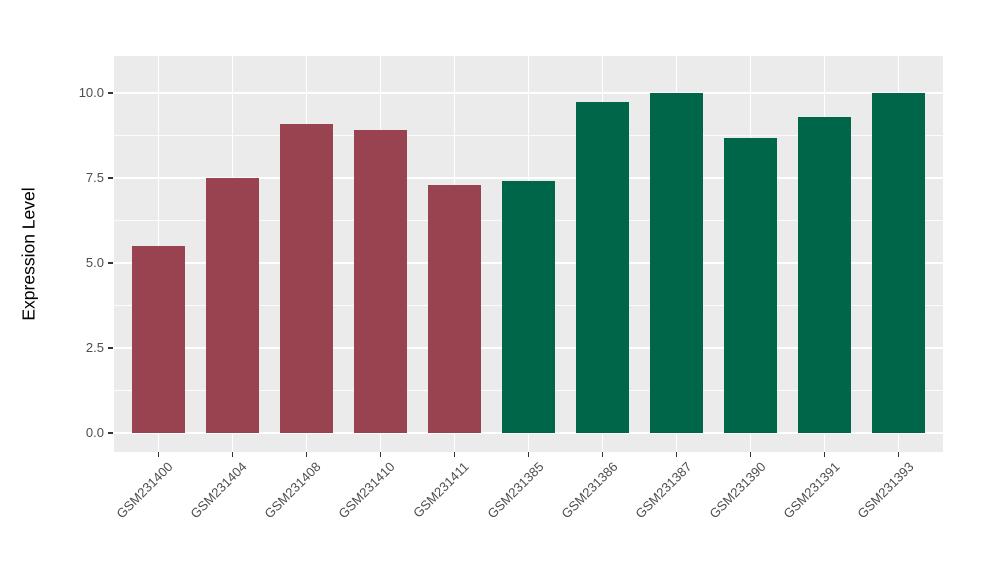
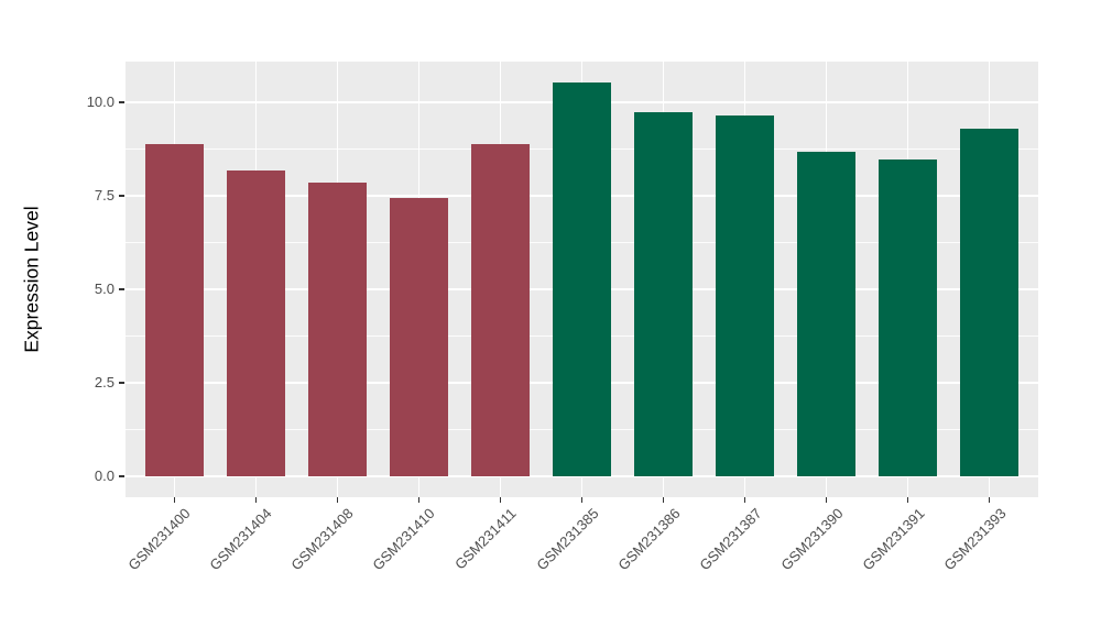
GSM231400: 5.5 -> 8.9
GSM231404: 7.5 -> 8.2
GSM231408: 9.1 -> 7.8
GSM231410: 8.9 -> 7.4
GSM231411: 7.3 -> 8.9
GSM231385: 7.4 -> 10.5
GSM231387: 10.0 -> 9.7
GSM231391: 9.3 -> 8.5
GSM231393: 10.0 -> 9.3
